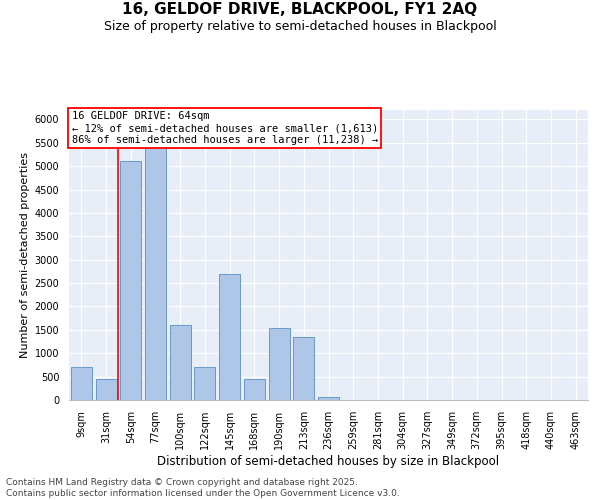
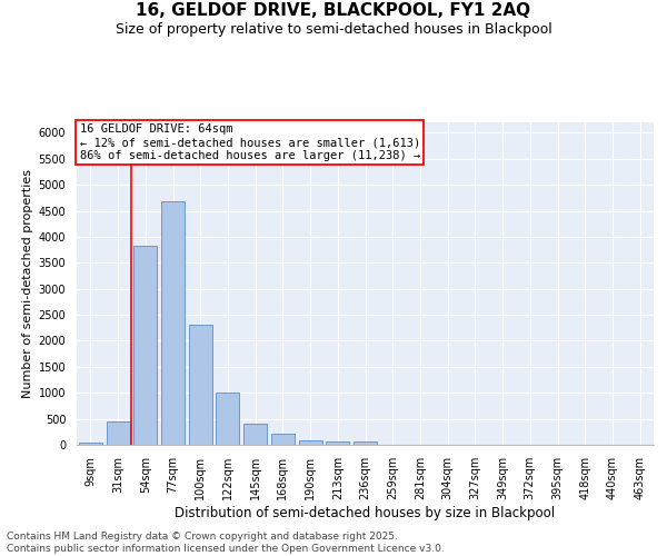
9sqm: 700 -> 50
54sqm: 5100 -> 3820
77sqm: 5400 -> 4680
100sqm: 1600 -> 2310
122sqm: 700 -> 1000
145sqm: 2700 -> 400
168sqm: 450 -> 210
190sqm: 1550 -> 90
213sqm: 1350 -> 70
